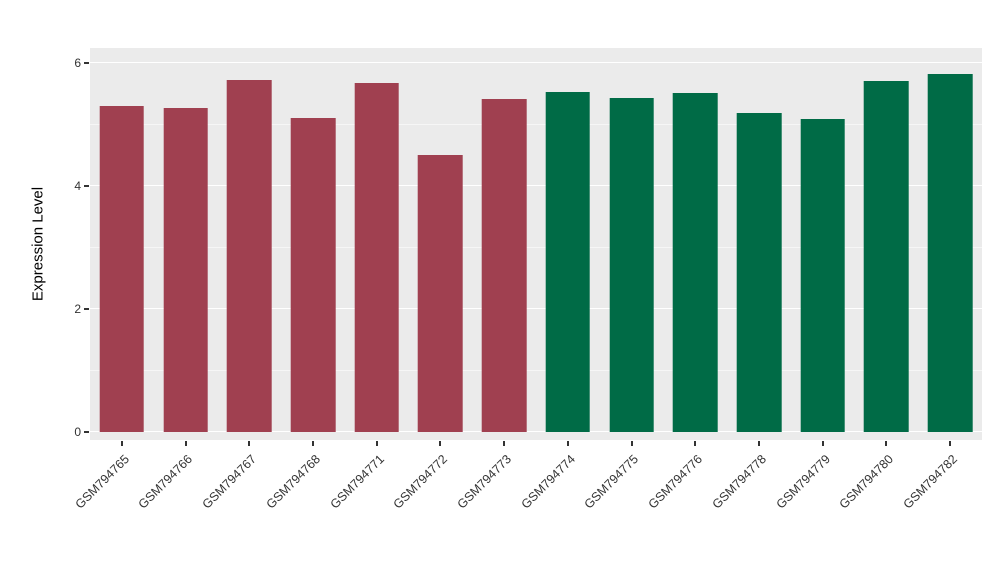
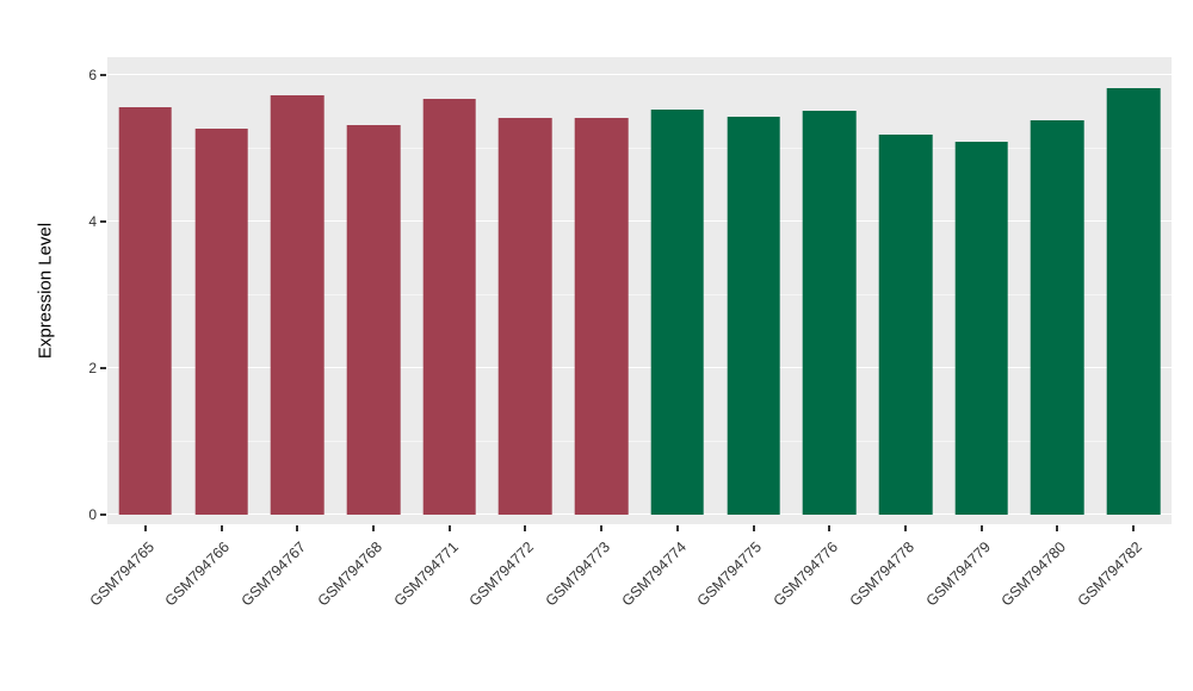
GSM794765: 5.3 -> 5.6
GSM794768: 5.1 -> 5.3
GSM794772: 4.5 -> 5.4
GSM794780: 5.7 -> 5.4
